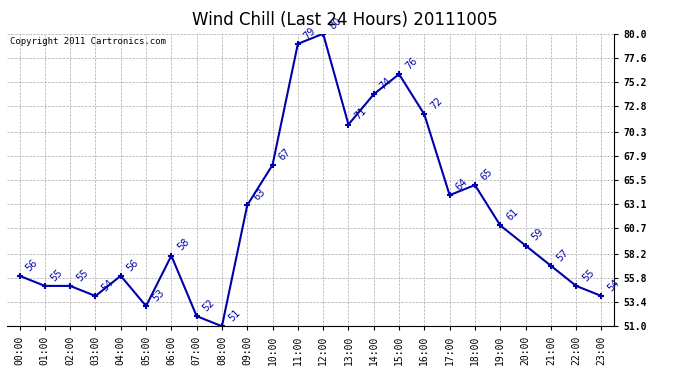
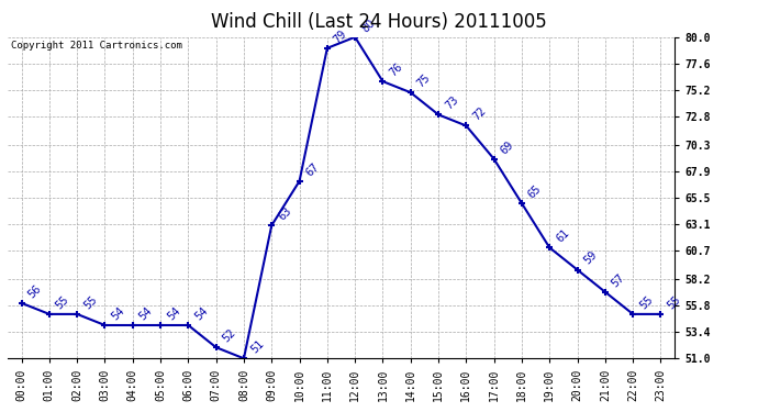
04:00: 56 -> 54
05:00: 53 -> 54
06:00: 58 -> 54
13:00: 71 -> 76
14:00: 74 -> 75
15:00: 76 -> 73
17:00: 64 -> 69
23:00: 54 -> 55
